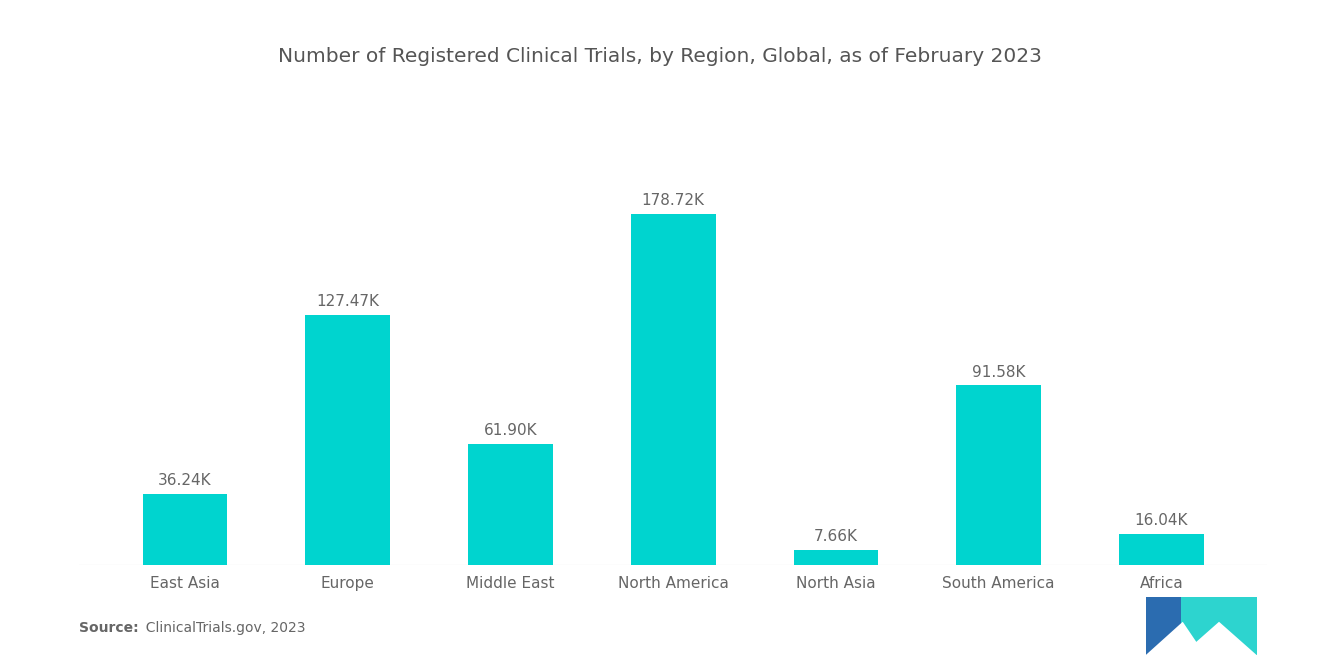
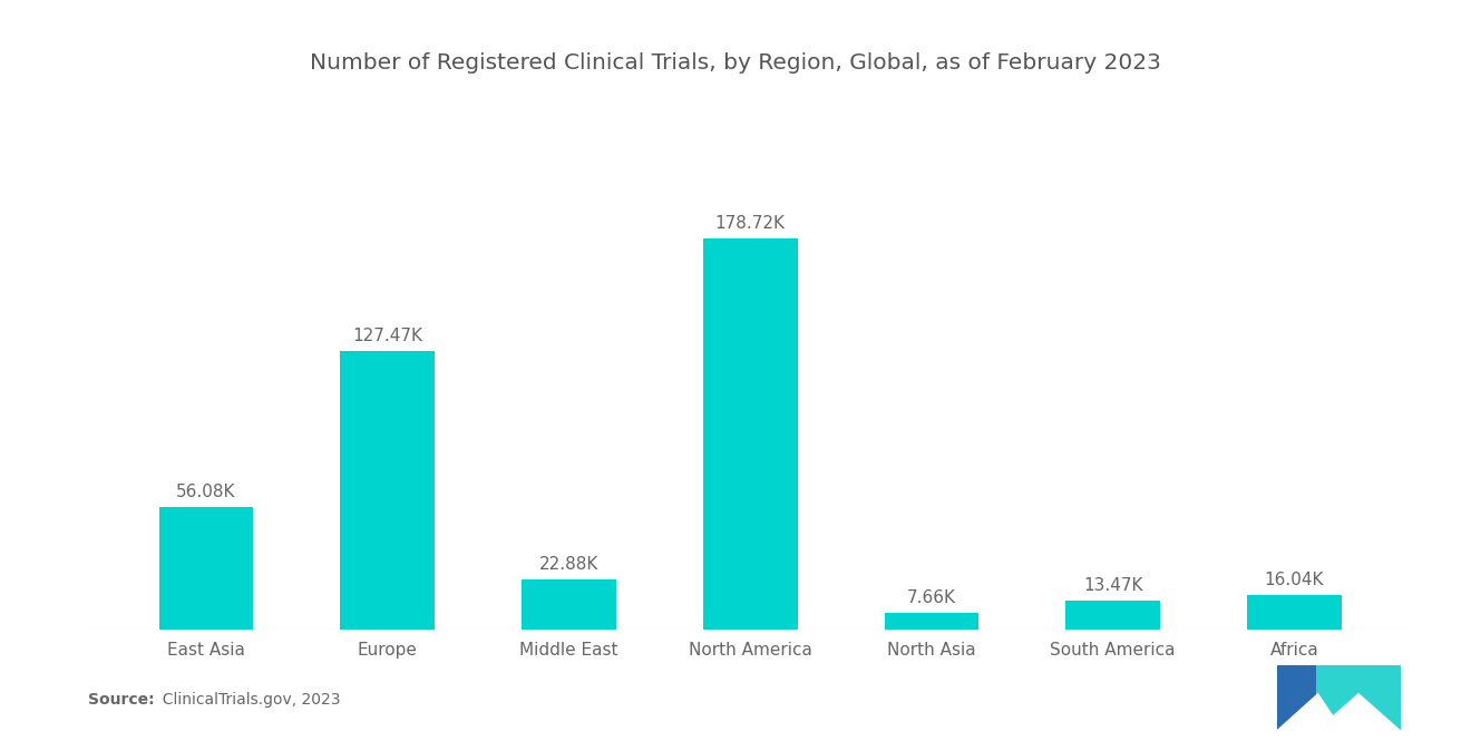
East Asia: 36.24K -> 56.08K
Middle East: 61.90K -> 22.88K
South America: 91.58K -> 13.47K
